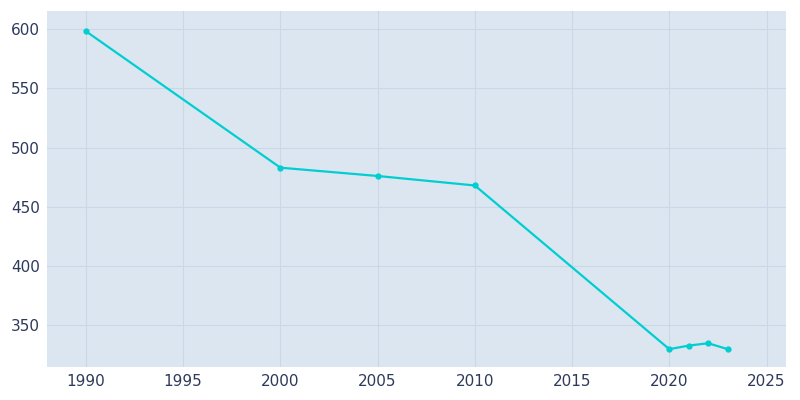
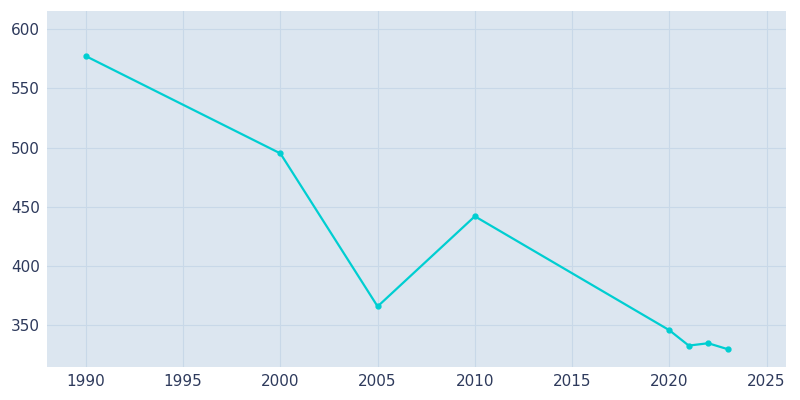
1990: 598 -> 577
2000: 483 -> 495
2005: 476 -> 366
2010: 468 -> 442
2020: 330 -> 346
